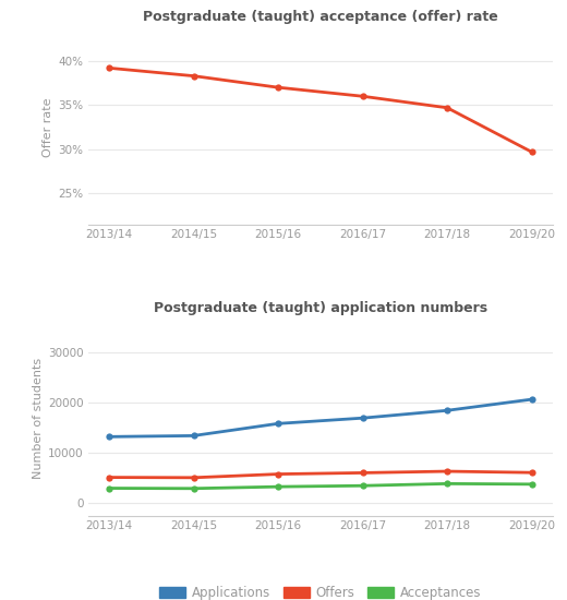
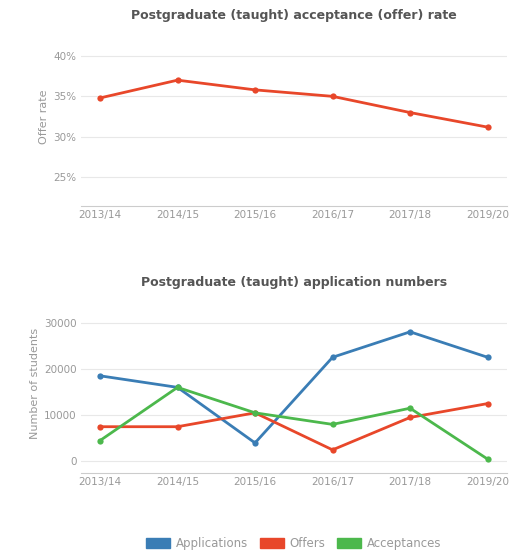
Postgraduate (taught) acceptance (offer) rate/2013/14: 39.2% -> 34.8%
Postgraduate (taught) acceptance (offer) rate/2014/15: 38.3% -> 37.0%
Postgraduate (taught) acceptance (offer) rate/2015/16: 37.0% -> 35.8%
Postgraduate (taught) acceptance (offer) rate/2016/17: 36.0% -> 35.0%
Postgraduate (taught) acceptance (offer) rate/2017/18: 34.7% -> 33.0%
Postgraduate (taught) acceptance (offer) rate/2019/20: 29.7% -> 31.2%
Postgraduate (taught) application numbers/Applications/2013/14: 13200 -> 18500
Postgraduate (taught) application numbers/Offers/2013/14: 5200 -> 7500
Postgraduate (taught) application numbers/Acceptances/2013/14: 3000 -> 4500
Postgraduate (taught) application numbers/Applications/2014/15: 13400 -> 16000
Postgraduate (taught) application numbers/Offers/2014/15: 5100 -> 7500
Postgraduate (taught) application numbers/Acceptances/2014/15: 3000 -> 16000
Postgraduate (taught) application numbers/Applications/2015/16: 15800 -> 4000
Postgraduate (taught) application numbers/Offers/2015/16: 5800 -> 10500
Postgraduate (taught) application numbers/Acceptances/2015/16: 3300 -> 10500
Postgraduate (taught) application numbers/Applications/2016/17: 16900 -> 22500
Postgraduate (taught) application numbers/Offers/2016/17: 6000 -> 2500
Postgraduate (taught) application numbers/Acceptances/2016/17: 3500 -> 8000
Postgraduate (taught) application numbers/Applications/2017/18: 18400 -> 28000
Postgraduate (taught) application numbers/Offers/2017/18: 6400 -> 9500
Postgraduate (taught) application numbers/Acceptances/2017/18: 3900 -> 11500
Postgraduate (taught) application numbers/Applications/2019/20: 20600 -> 22500
Postgraduate (taught) application numbers/Offers/2019/20: 6100 -> 12500
Postgraduate (taught) application numbers/Acceptances/2019/20: 3800 -> 500
